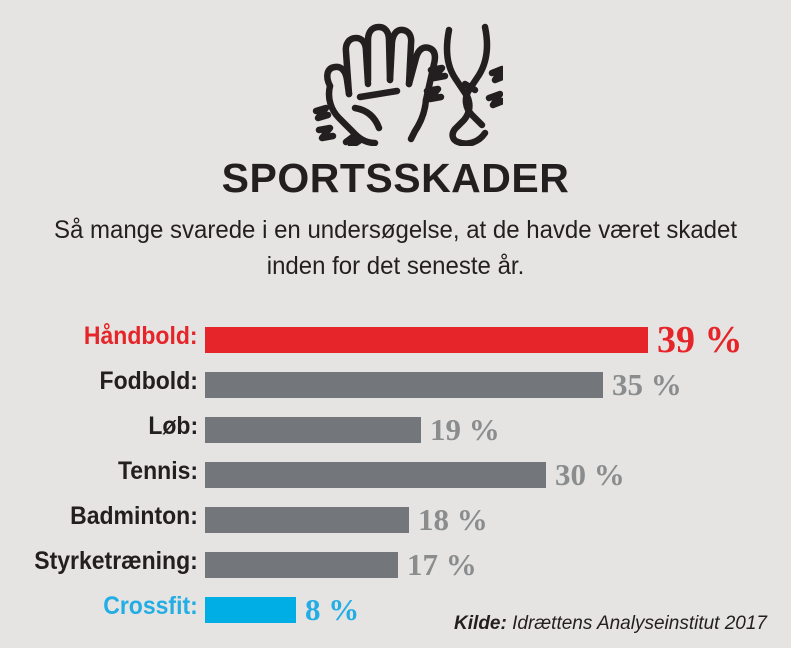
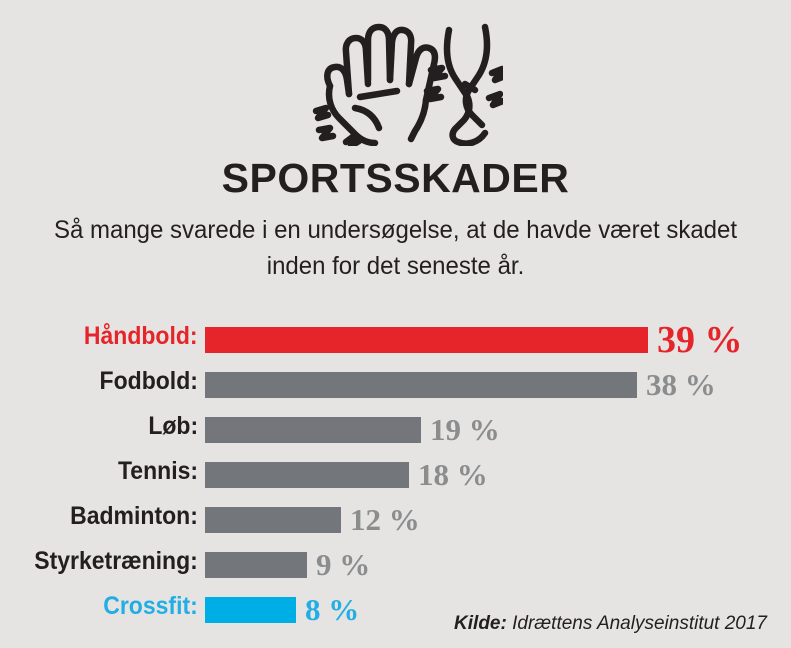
Fodbold:: 35 -> 38
Tennis:: 30 -> 18
Badminton:: 18 -> 12
Styrketræning:: 17 -> 9
